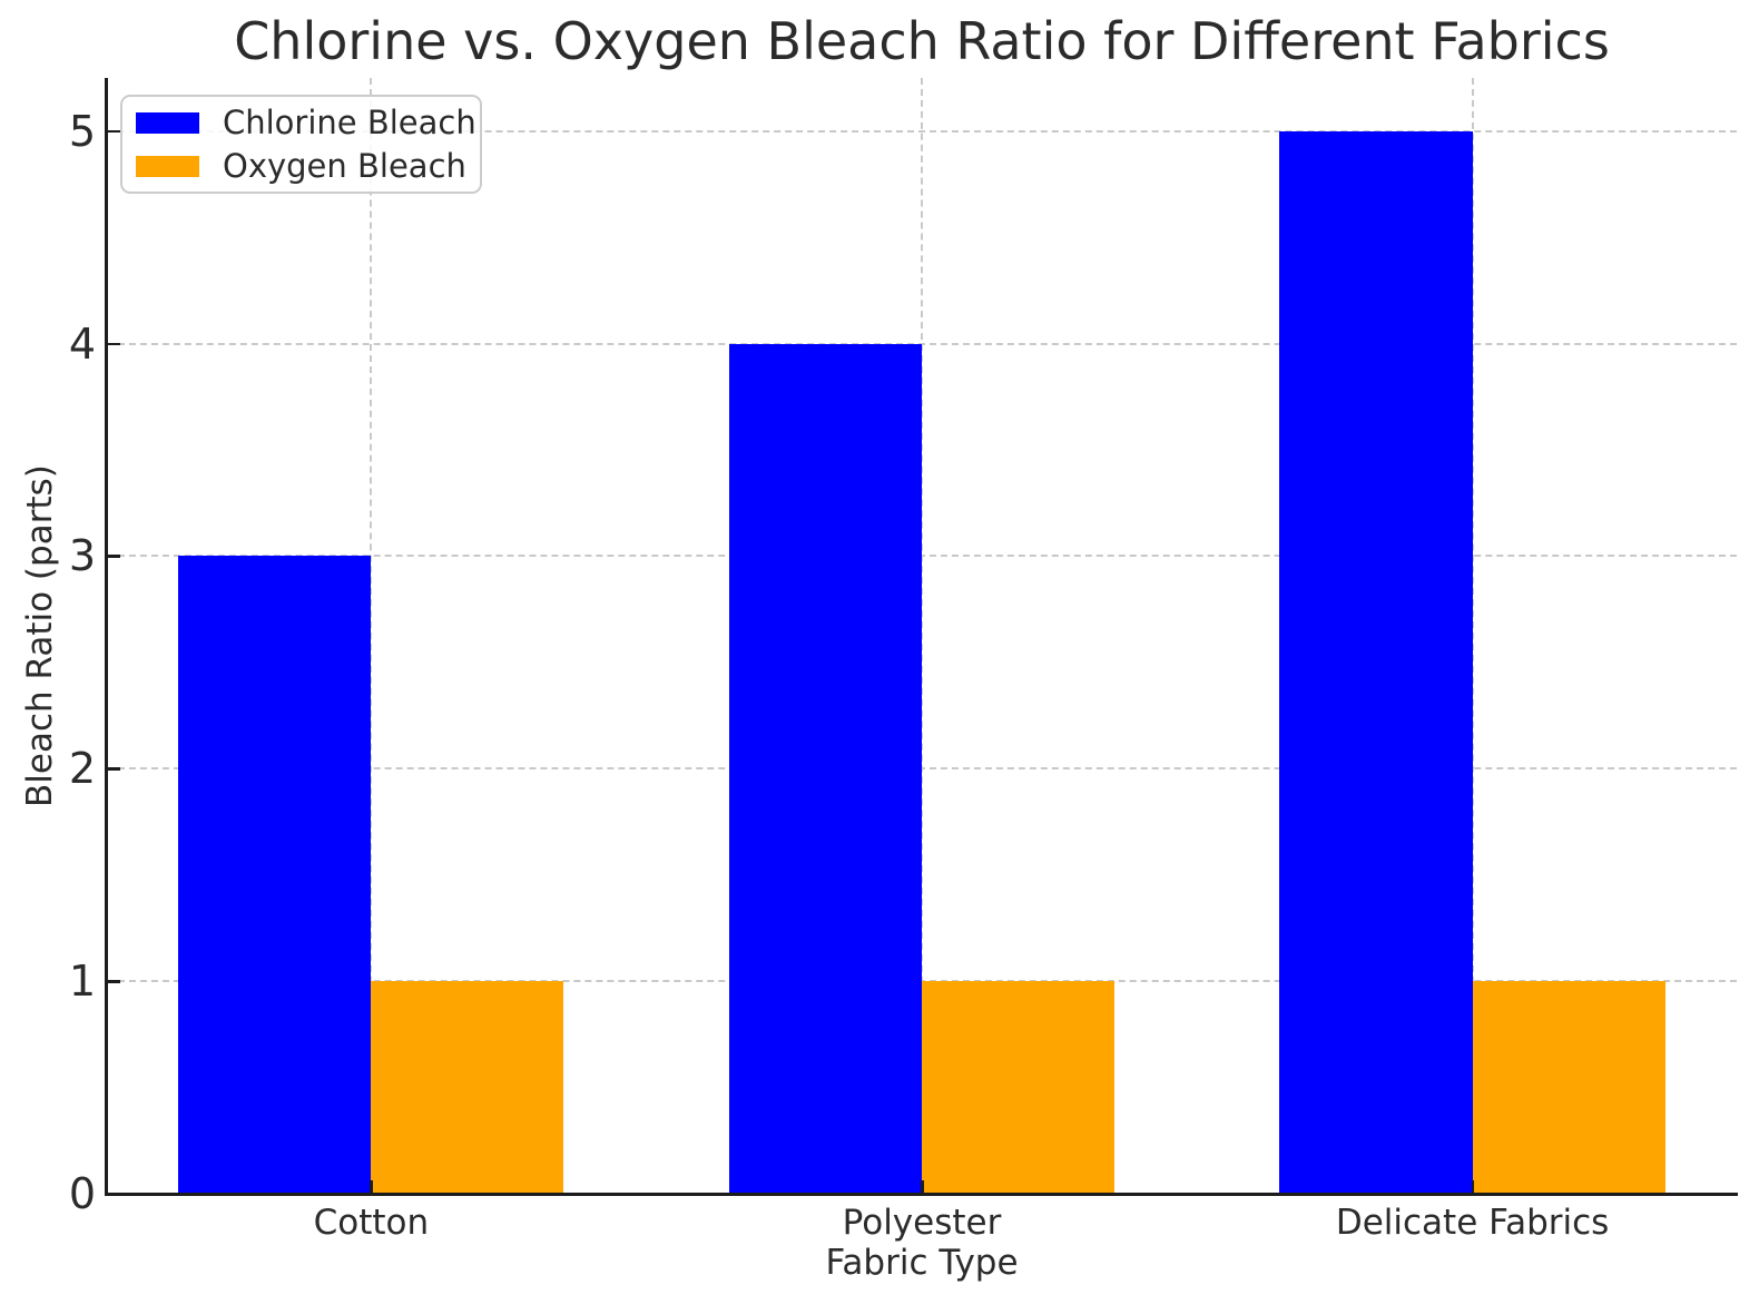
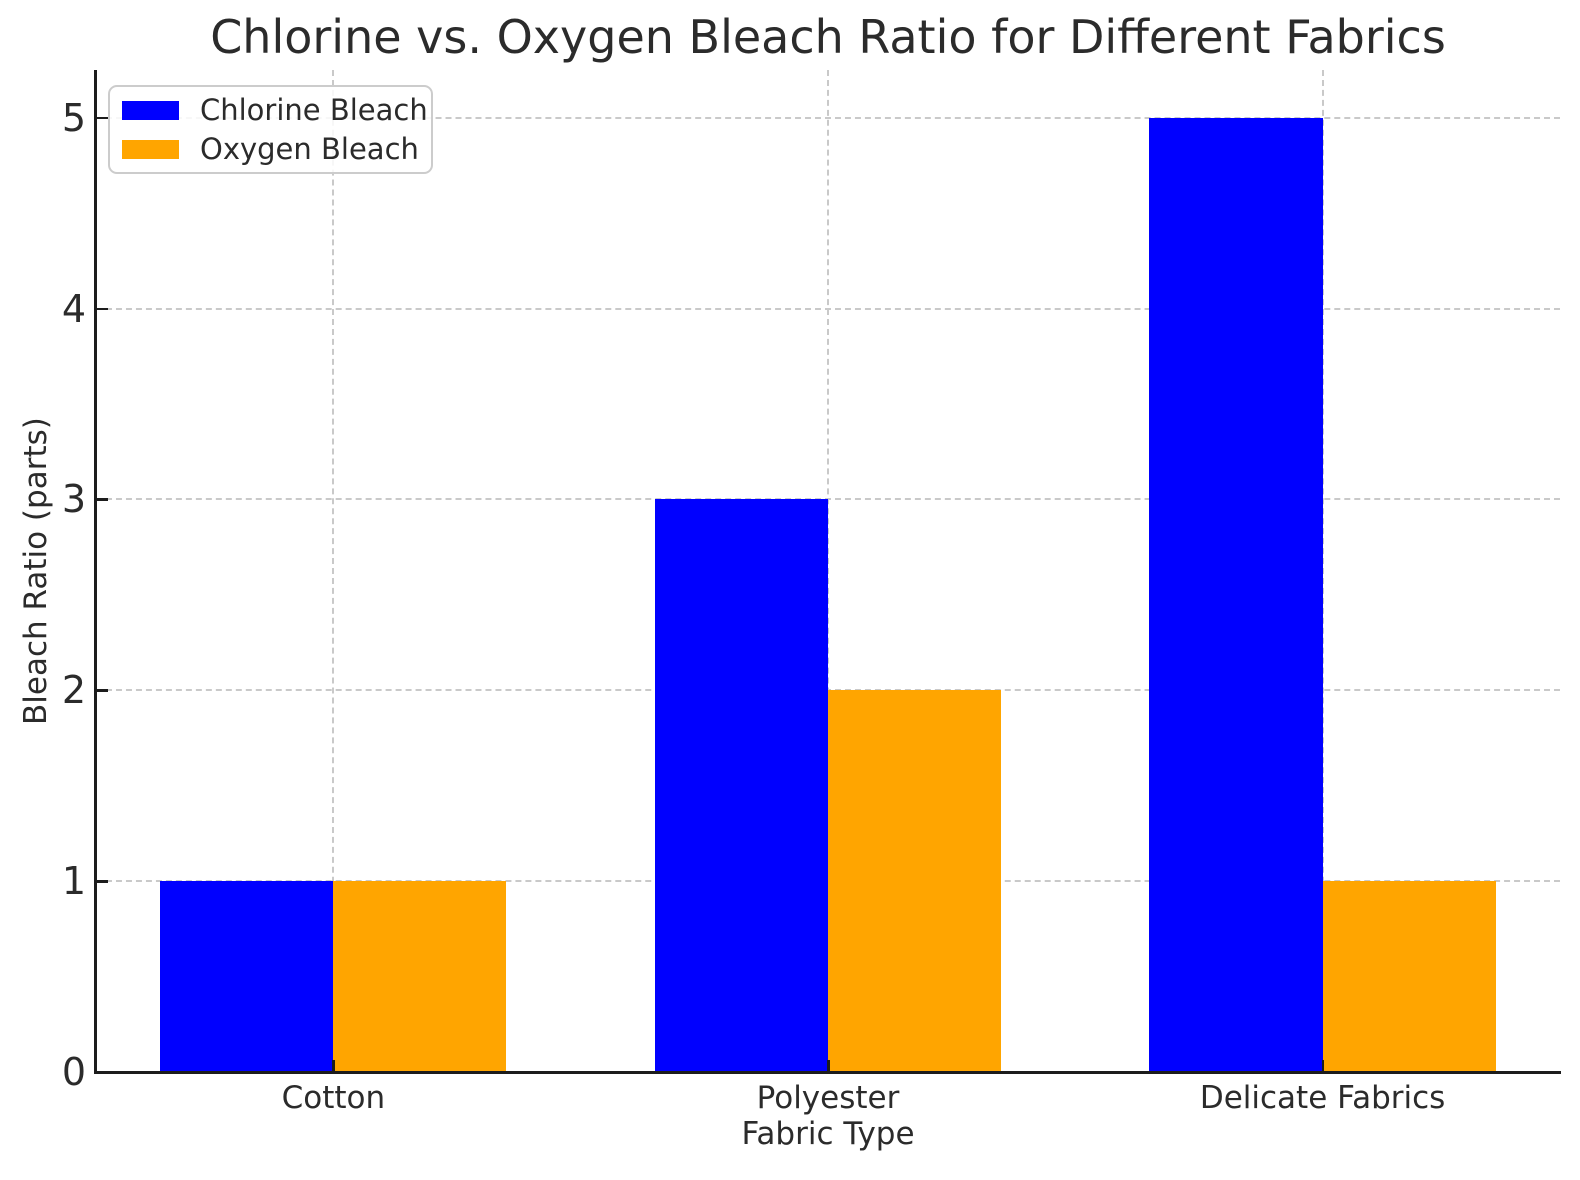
Chlorine Bleach/Cotton: 3 -> 1
Chlorine Bleach/Polyester: 4 -> 3
Oxygen Bleach/Polyester: 1 -> 2
